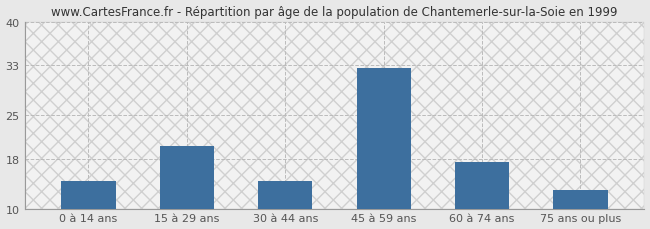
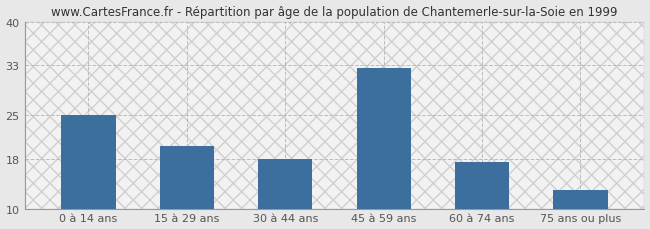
0 à 14 ans: 14.5 -> 25.0
30 à 44 ans: 14.5 -> 18.0
